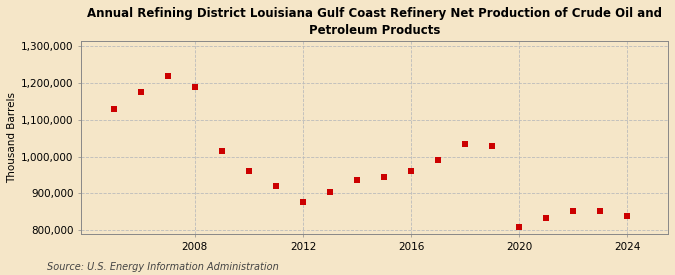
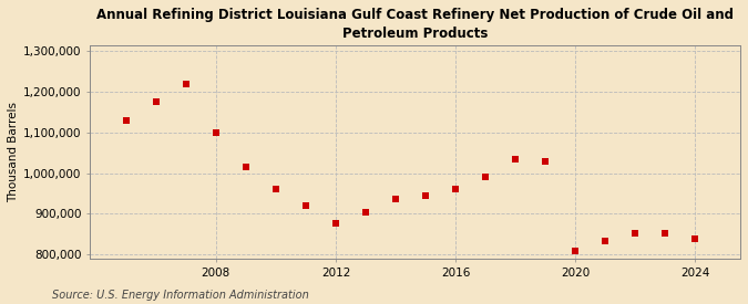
2008: 1,190,000 -> 1,100,000
